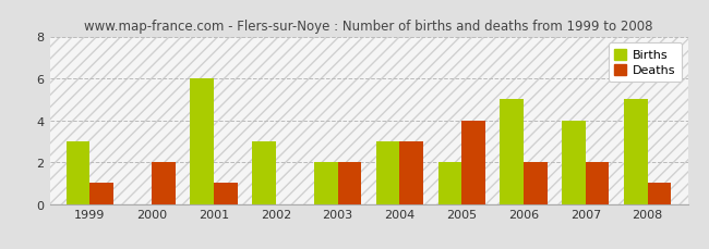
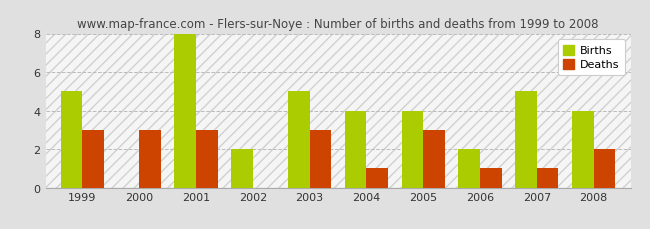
Births/1999: 3 -> 5
Deaths/1999: 1 -> 3
Deaths/2000: 2 -> 3
Births/2001: 6 -> 8
Deaths/2001: 1 -> 3
Births/2002: 3 -> 2
Births/2003: 2 -> 5
Deaths/2003: 2 -> 3
Births/2004: 3 -> 4
Deaths/2004: 3 -> 1
Births/2005: 2 -> 4
Deaths/2005: 4 -> 3
Births/2006: 5 -> 2
Deaths/2006: 2 -> 1
Births/2007: 4 -> 5
Deaths/2007: 2 -> 1
Births/2008: 5 -> 4
Deaths/2008: 1 -> 2
